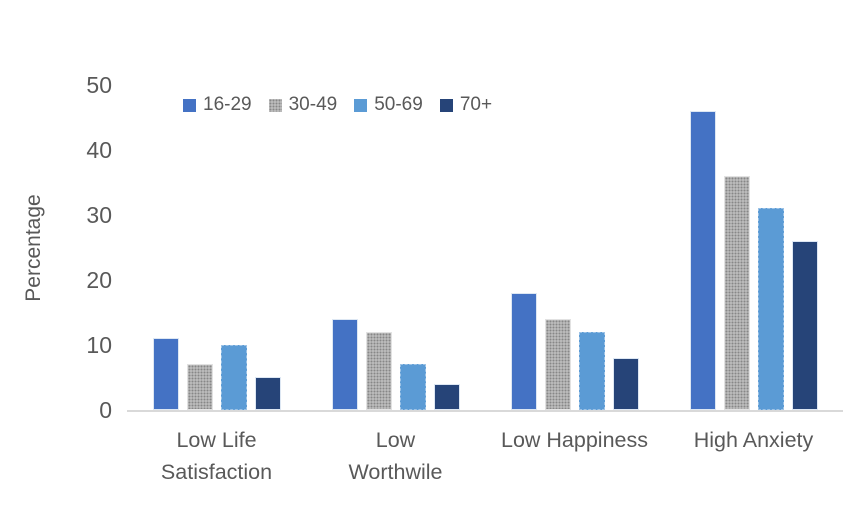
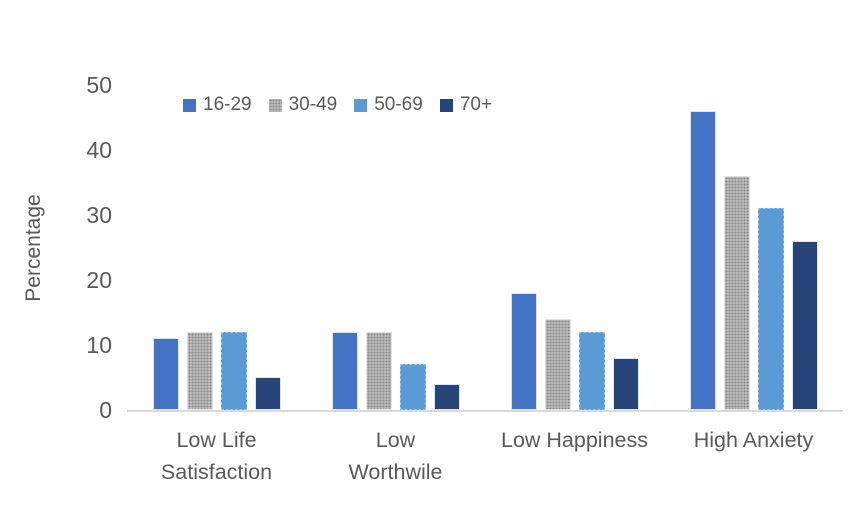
30-49/Low Life Satisfaction: 7 -> 12
50-69/Low Life Satisfaction: 10 -> 12
16-29/Low Worthwile: 14 -> 12
